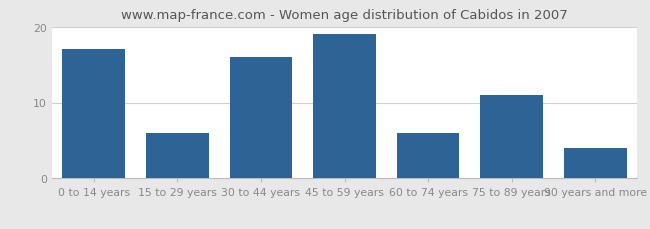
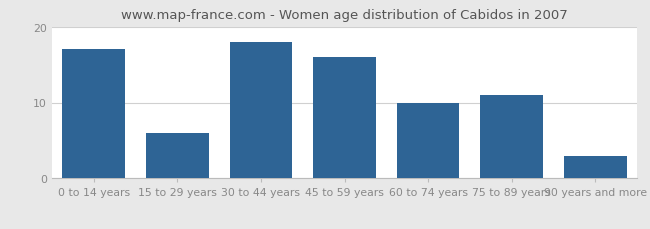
30 to 44 years: 16 -> 18
45 to 59 years: 19 -> 16
60 to 74 years: 6 -> 10
90 years and more: 4 -> 3
